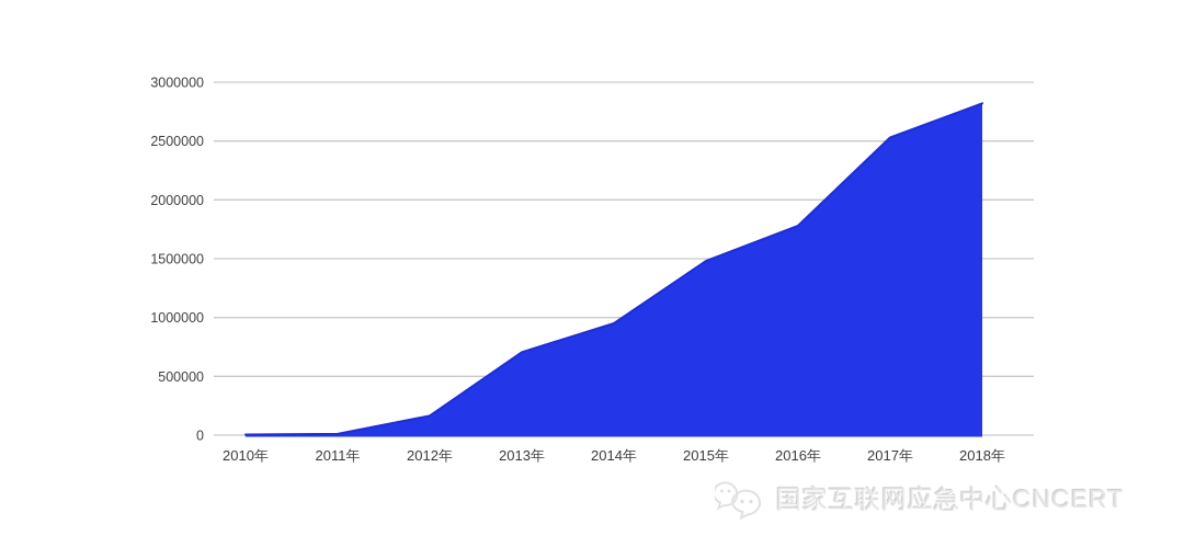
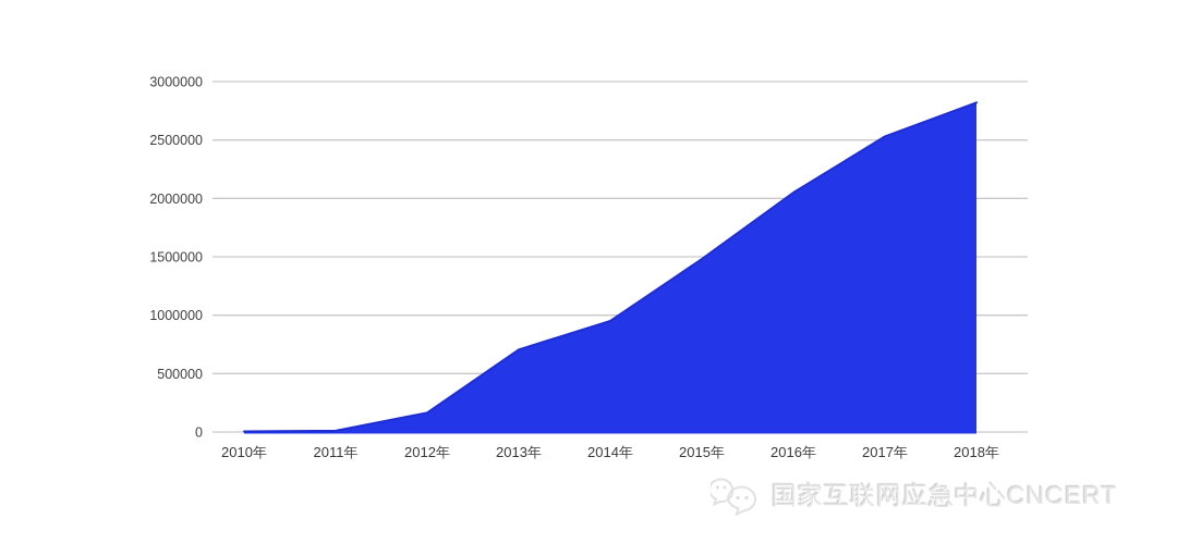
2016年: 1780000 -> 2050000
